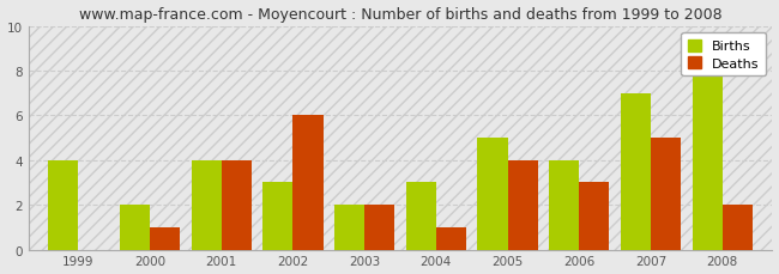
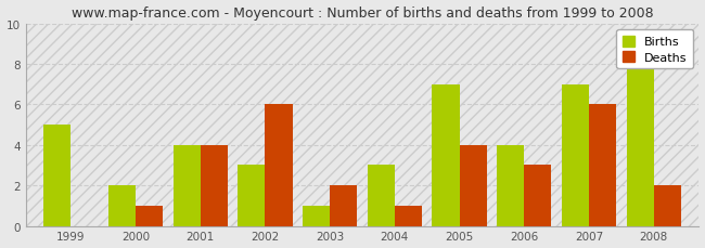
Births/1999: 4 -> 5
Births/2003: 2 -> 1
Births/2005: 5 -> 7
Deaths/2007: 5 -> 6
